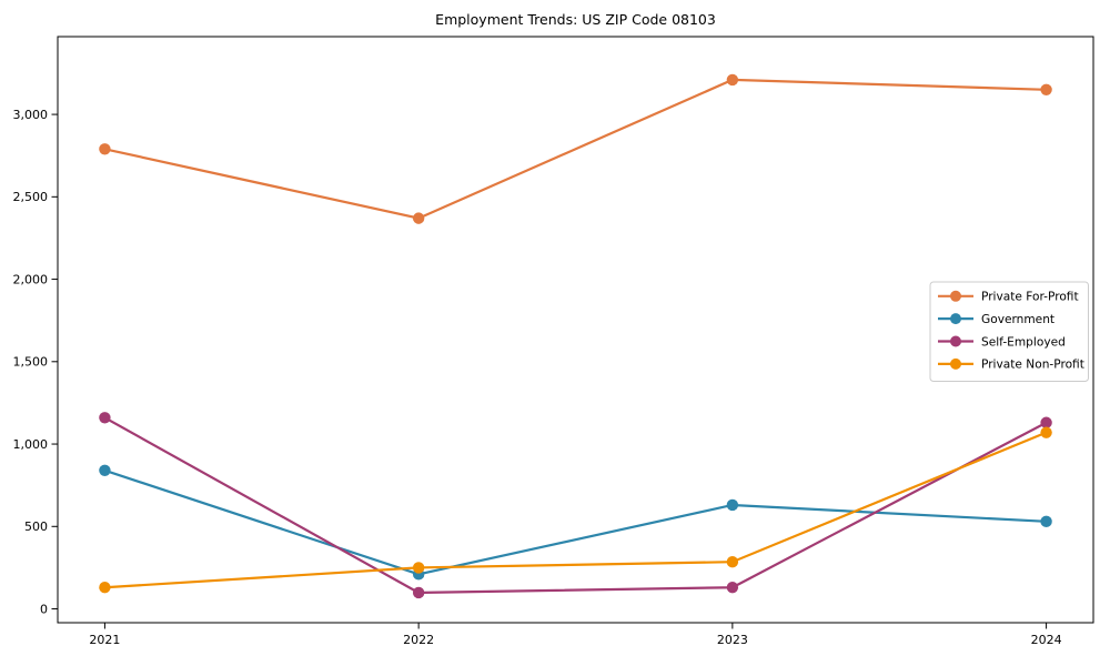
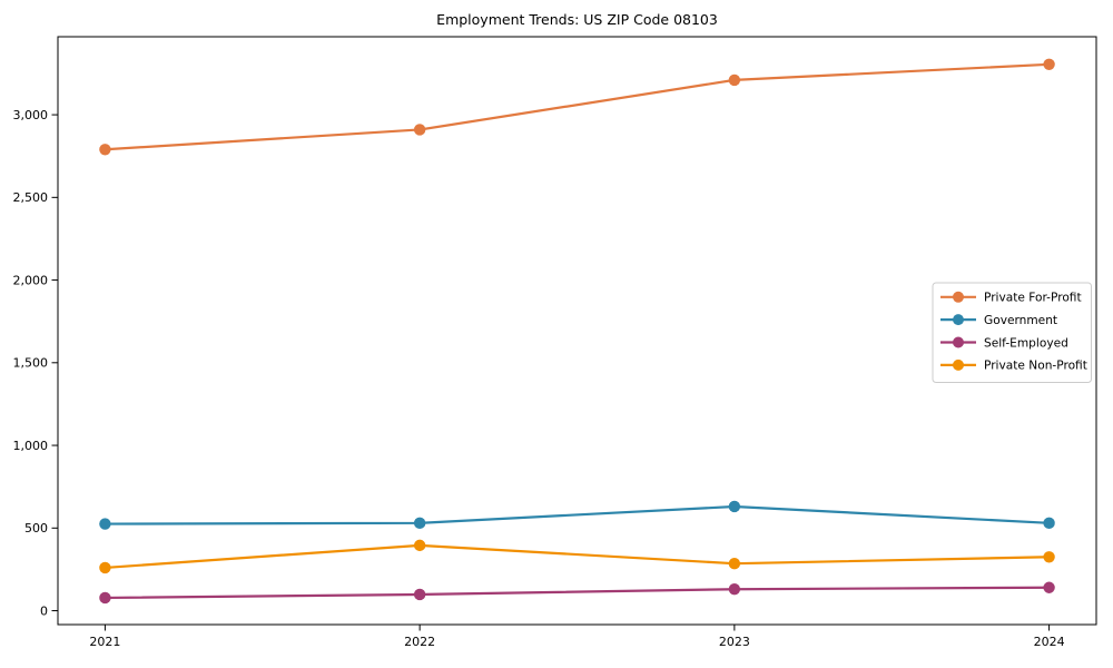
Government/2021: 840 -> 520
Self-Employed/2021: 1160 -> 80
Private Non-Profit/2021: 130 -> 260
Private For-Profit/2022: 2370 -> 2910
Government/2022: 210 -> 530
Private Non-Profit/2022: 250 -> 400
Private For-Profit/2024: 3150 -> 3300
Self-Employed/2024: 1130 -> 140
Private Non-Profit/2024: 1070 -> 320
